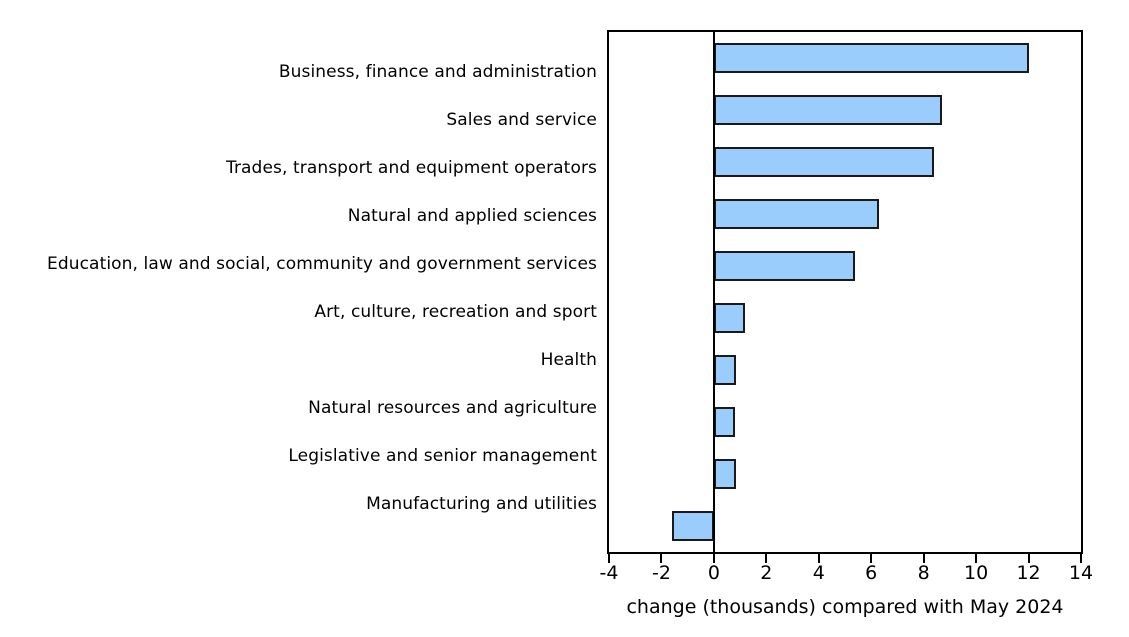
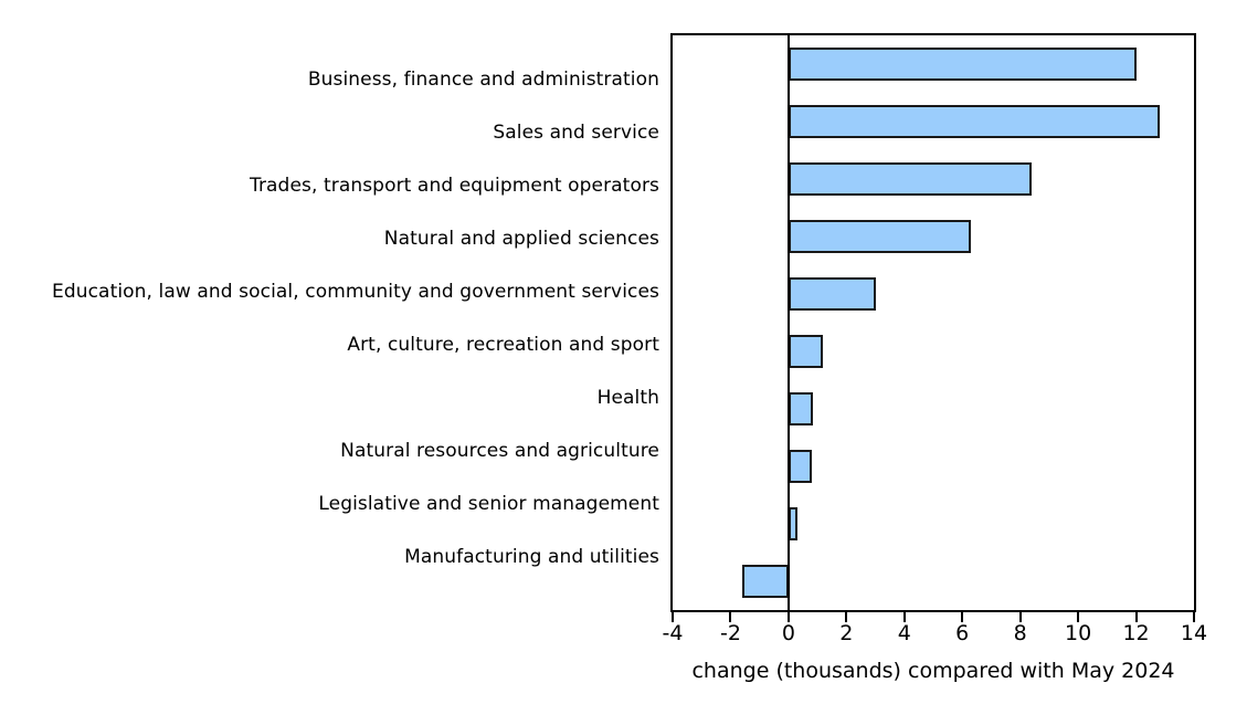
Sales and service: 8.7 -> 12.8
Education, law and social, community and government services: 5.4 -> 3.0
Legislative and senior management: 0.8 -> 0.3
